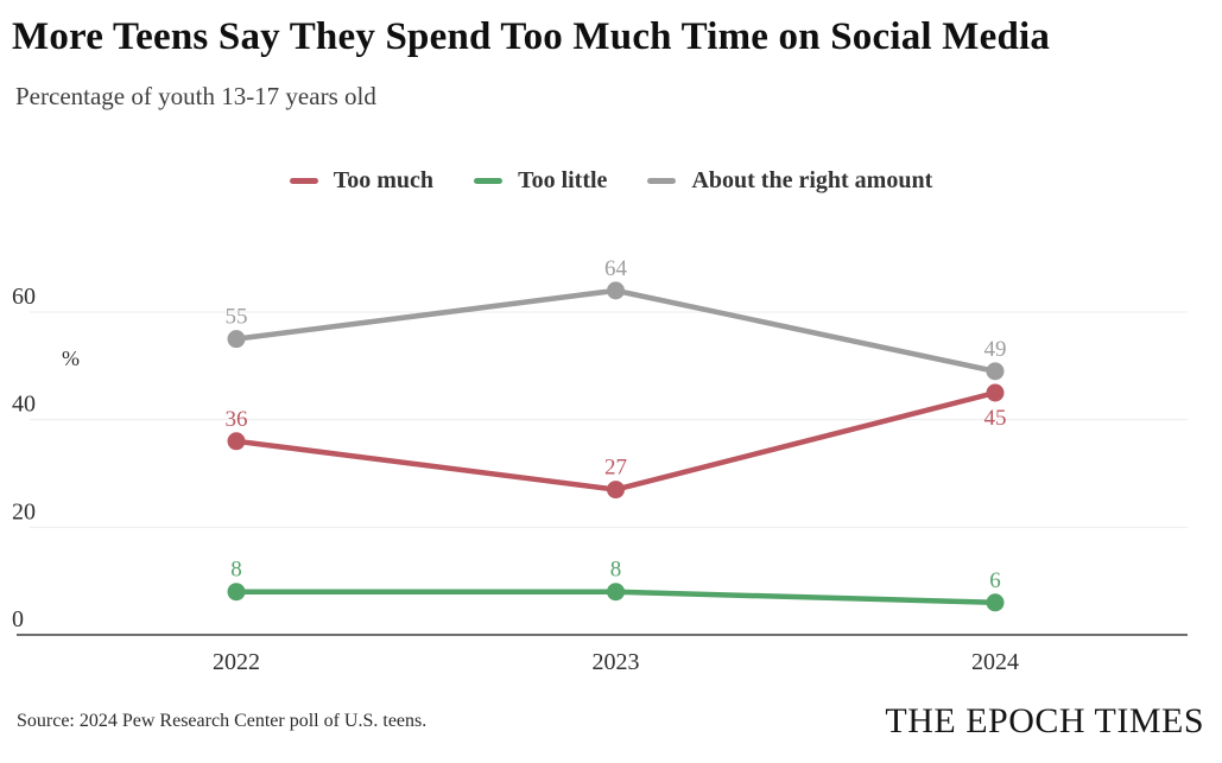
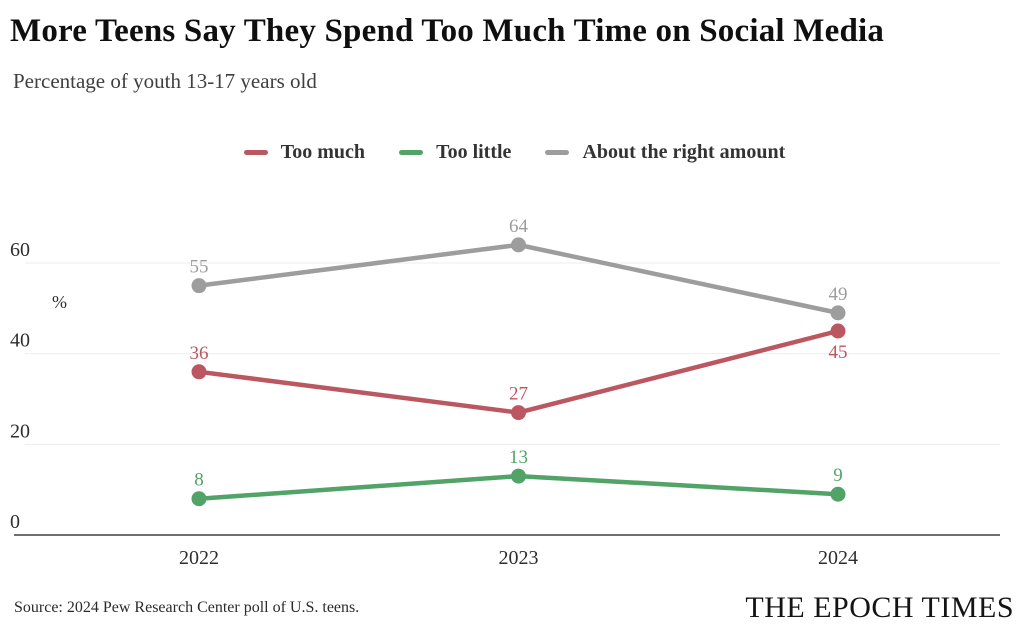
Too little/2023: 8 -> 13
Too little/2024: 6 -> 9
